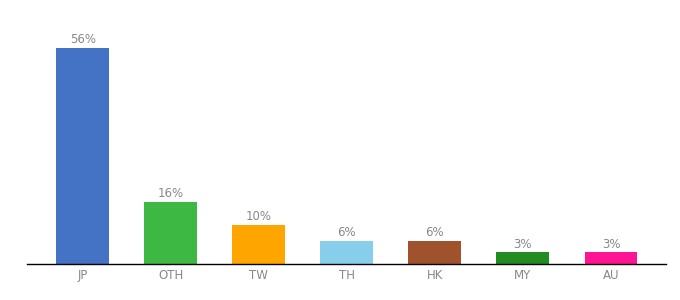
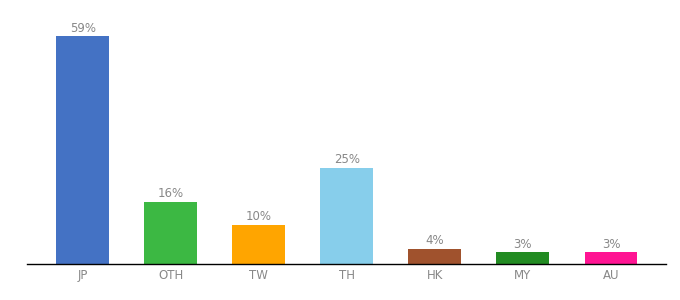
JP: 56% -> 59%
TH: 6% -> 25%
HK: 6% -> 4%
